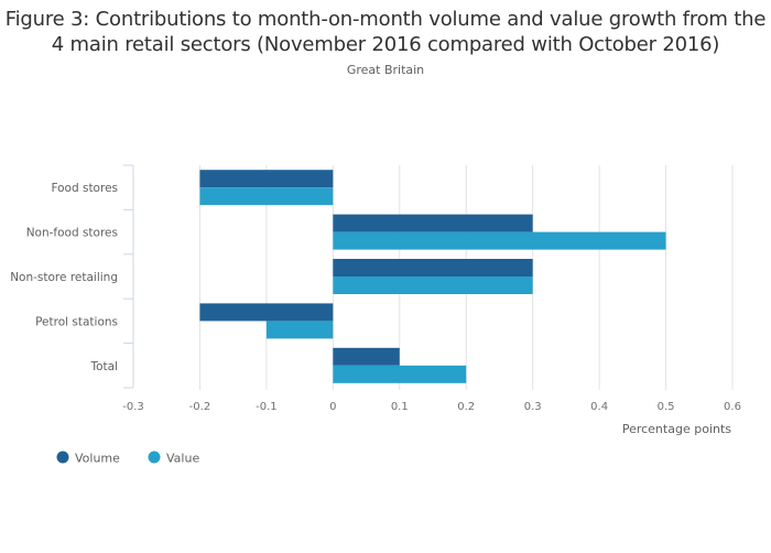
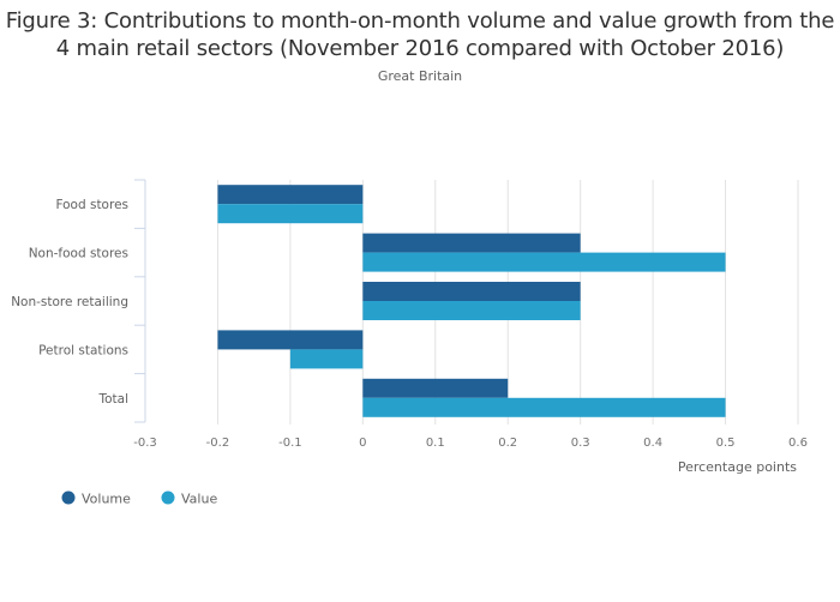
Volume/Total: 0.1 -> 0.2
Value/Total: 0.2 -> 0.5
